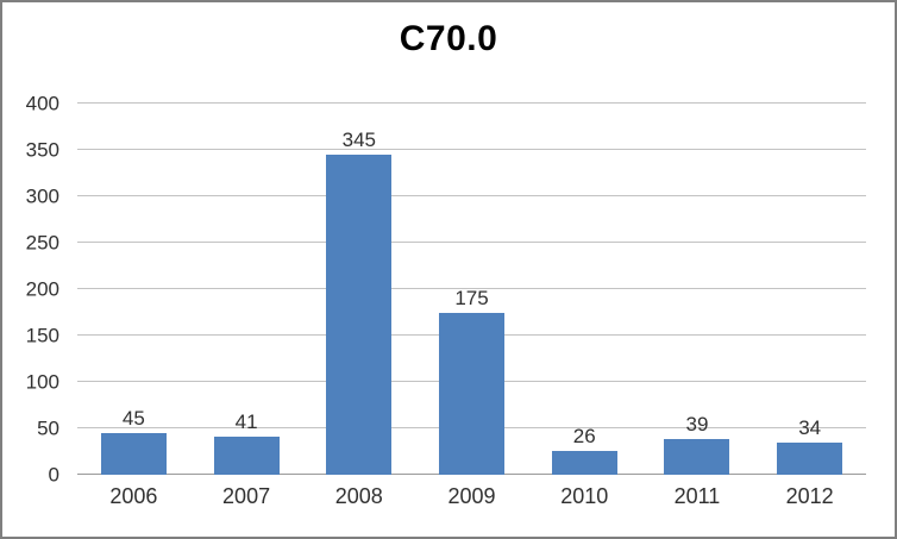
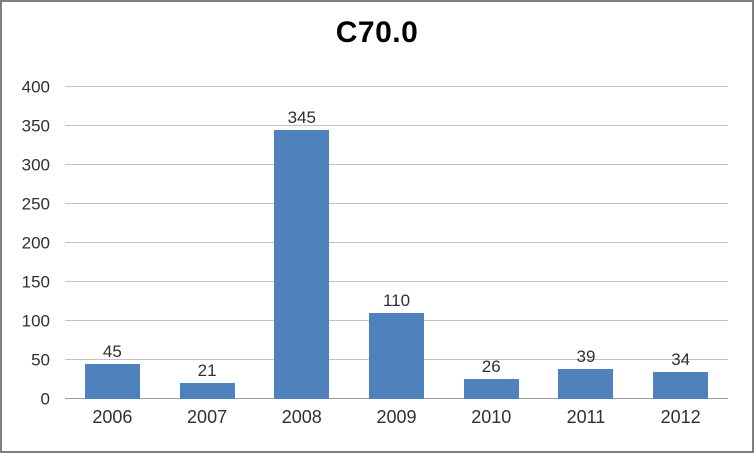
2007: 41 -> 21
2009: 175 -> 110
